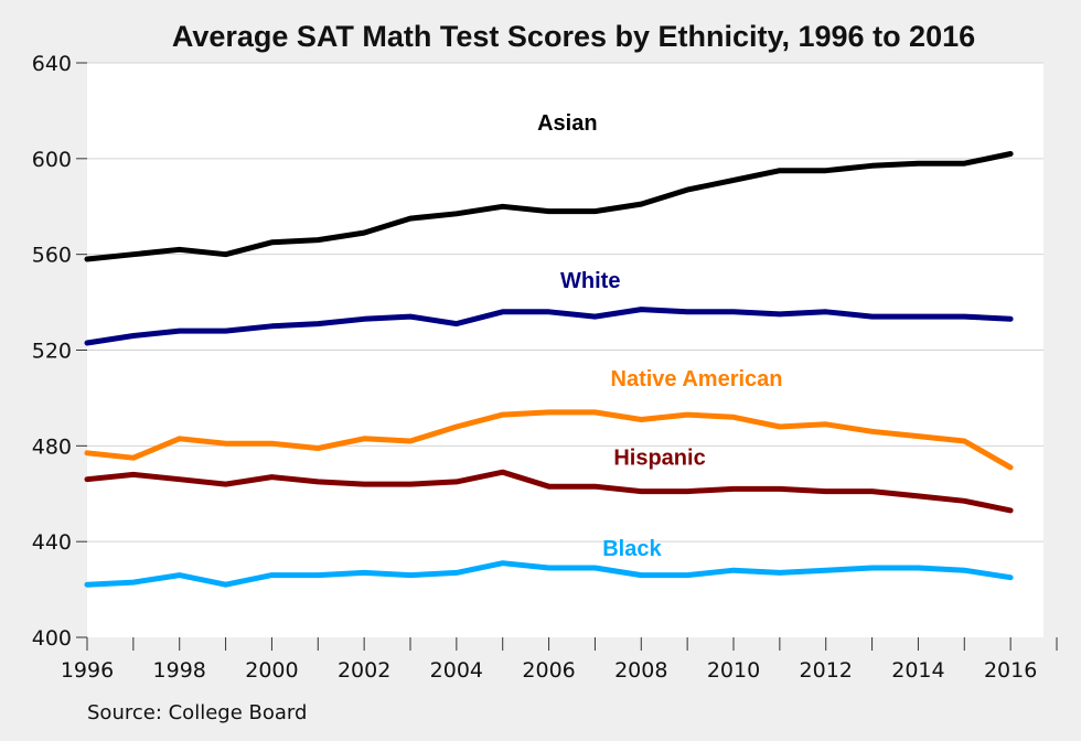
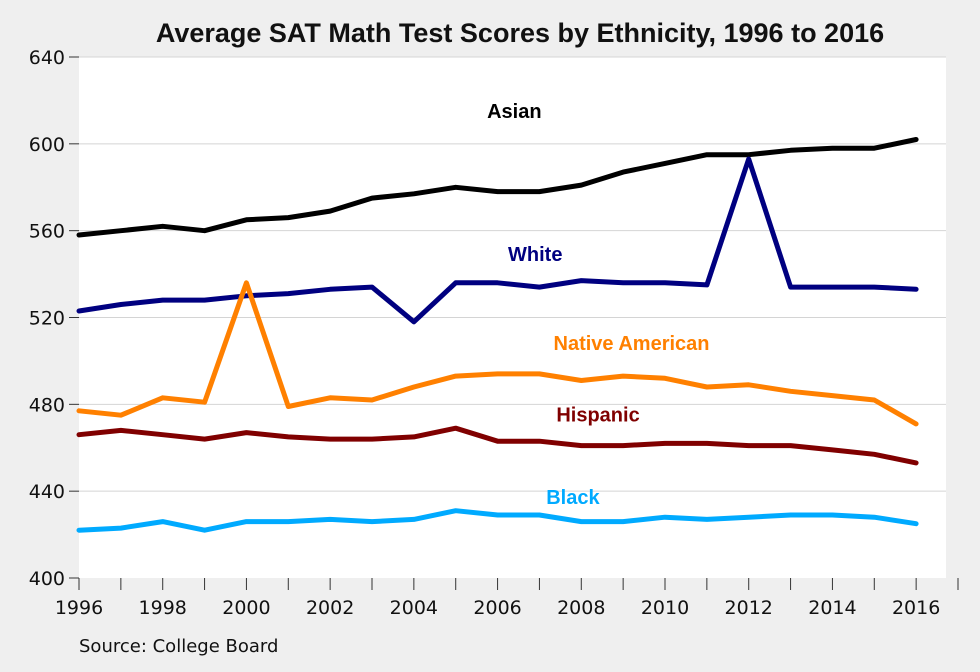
Native American/2000: 481 -> 536
White/2004: 531 -> 518
White/2012: 536 -> 593
